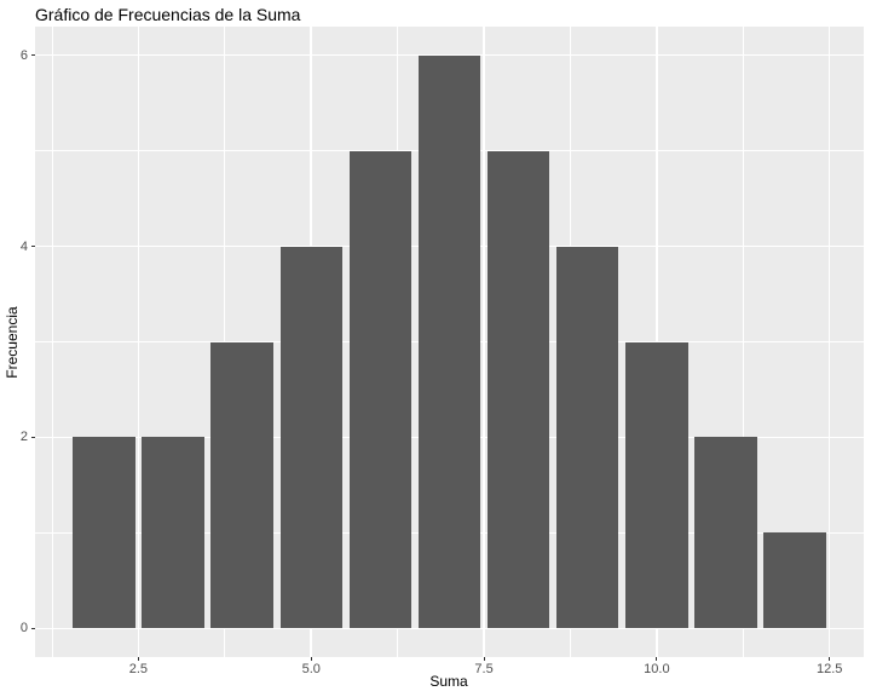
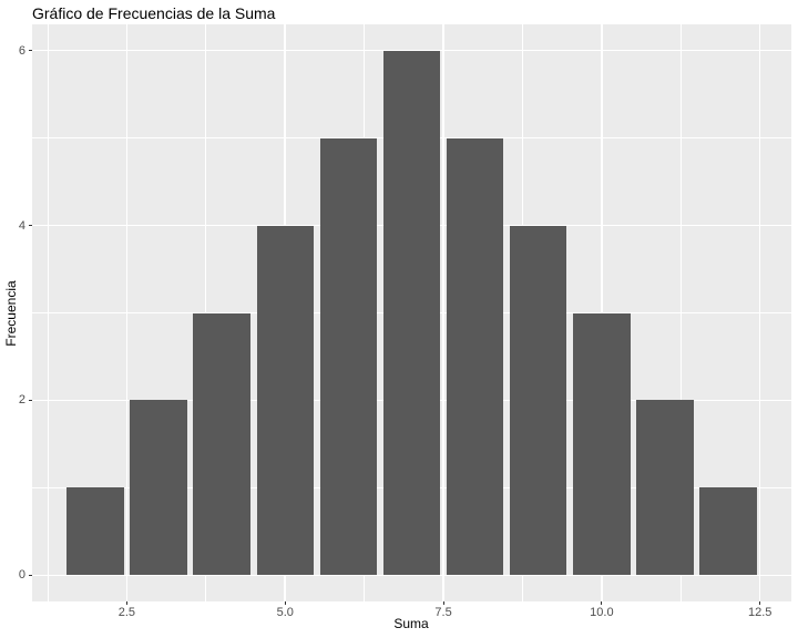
2: 2 -> 1
